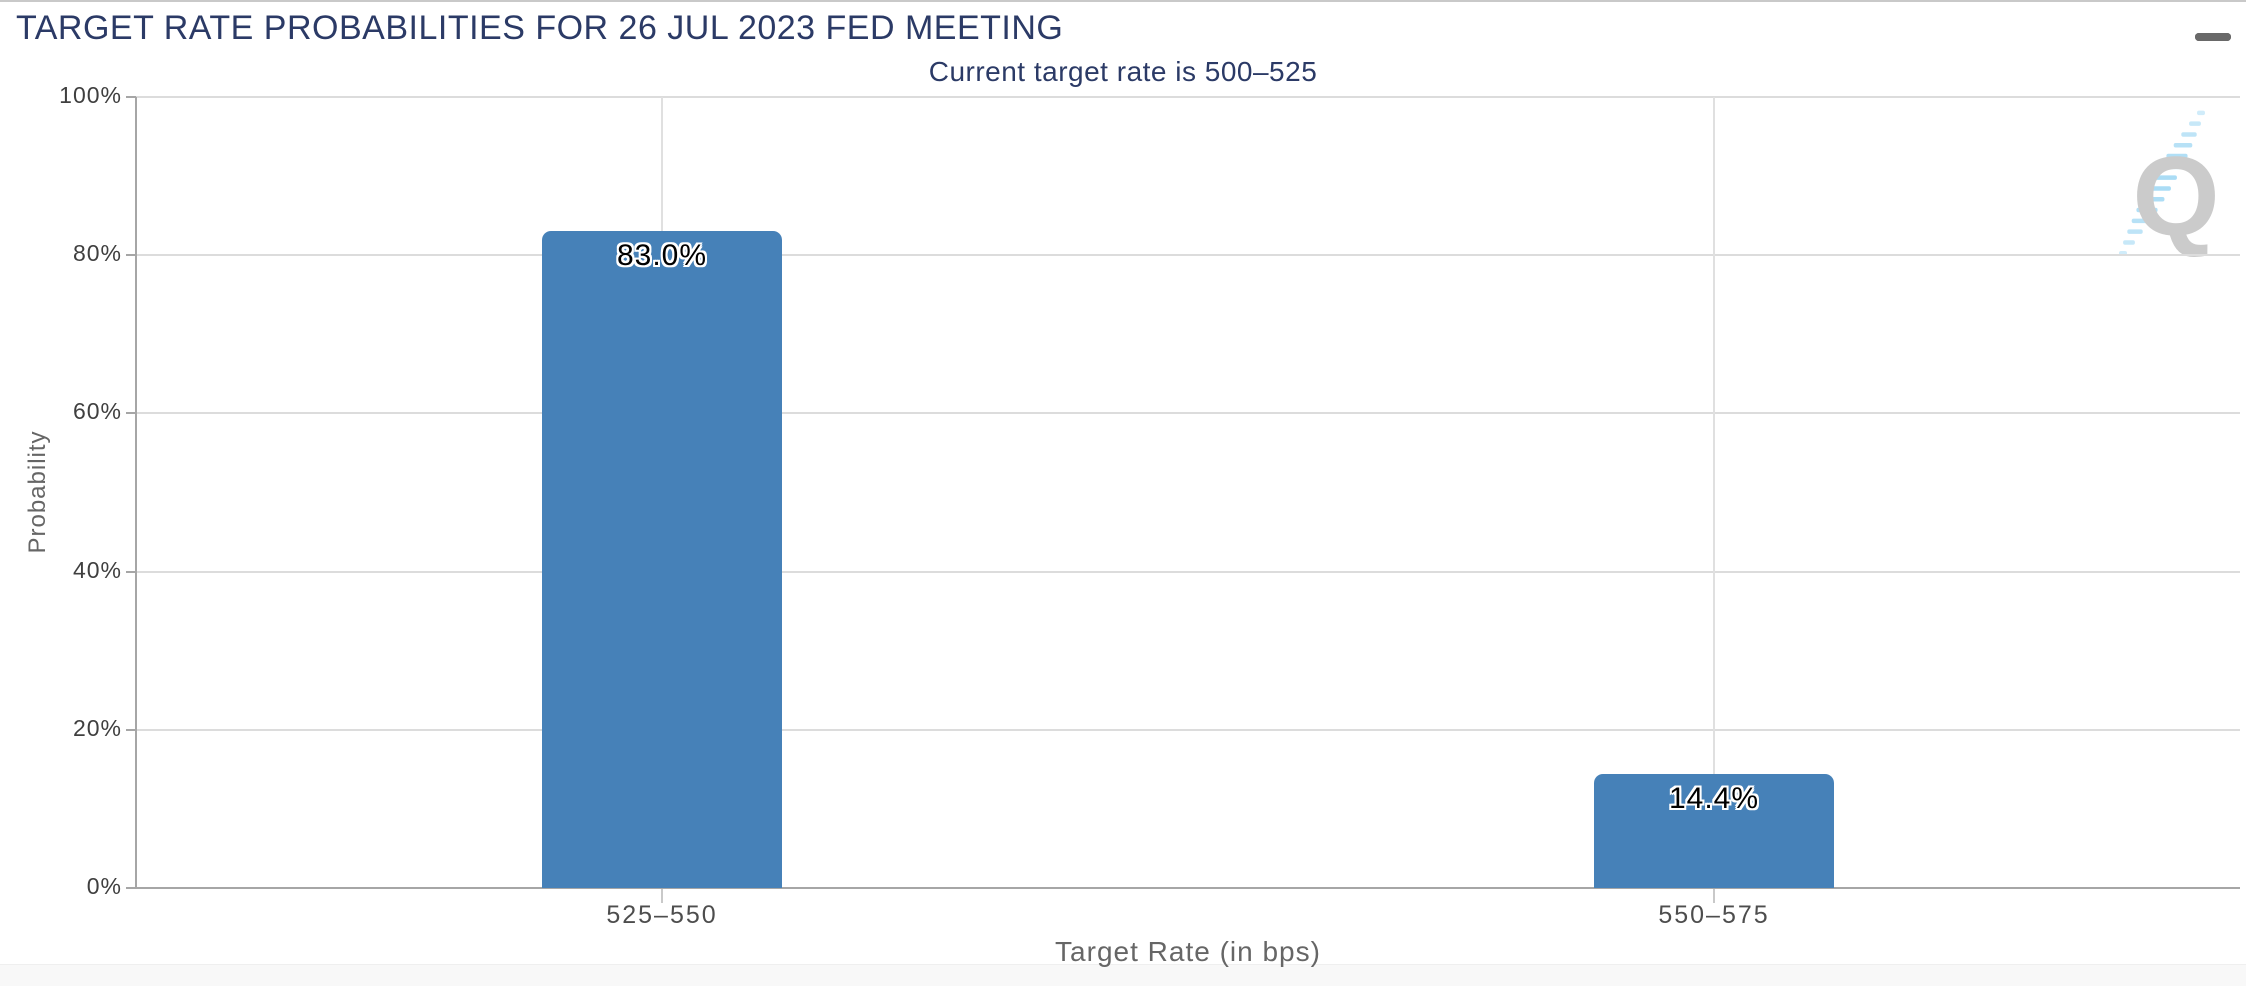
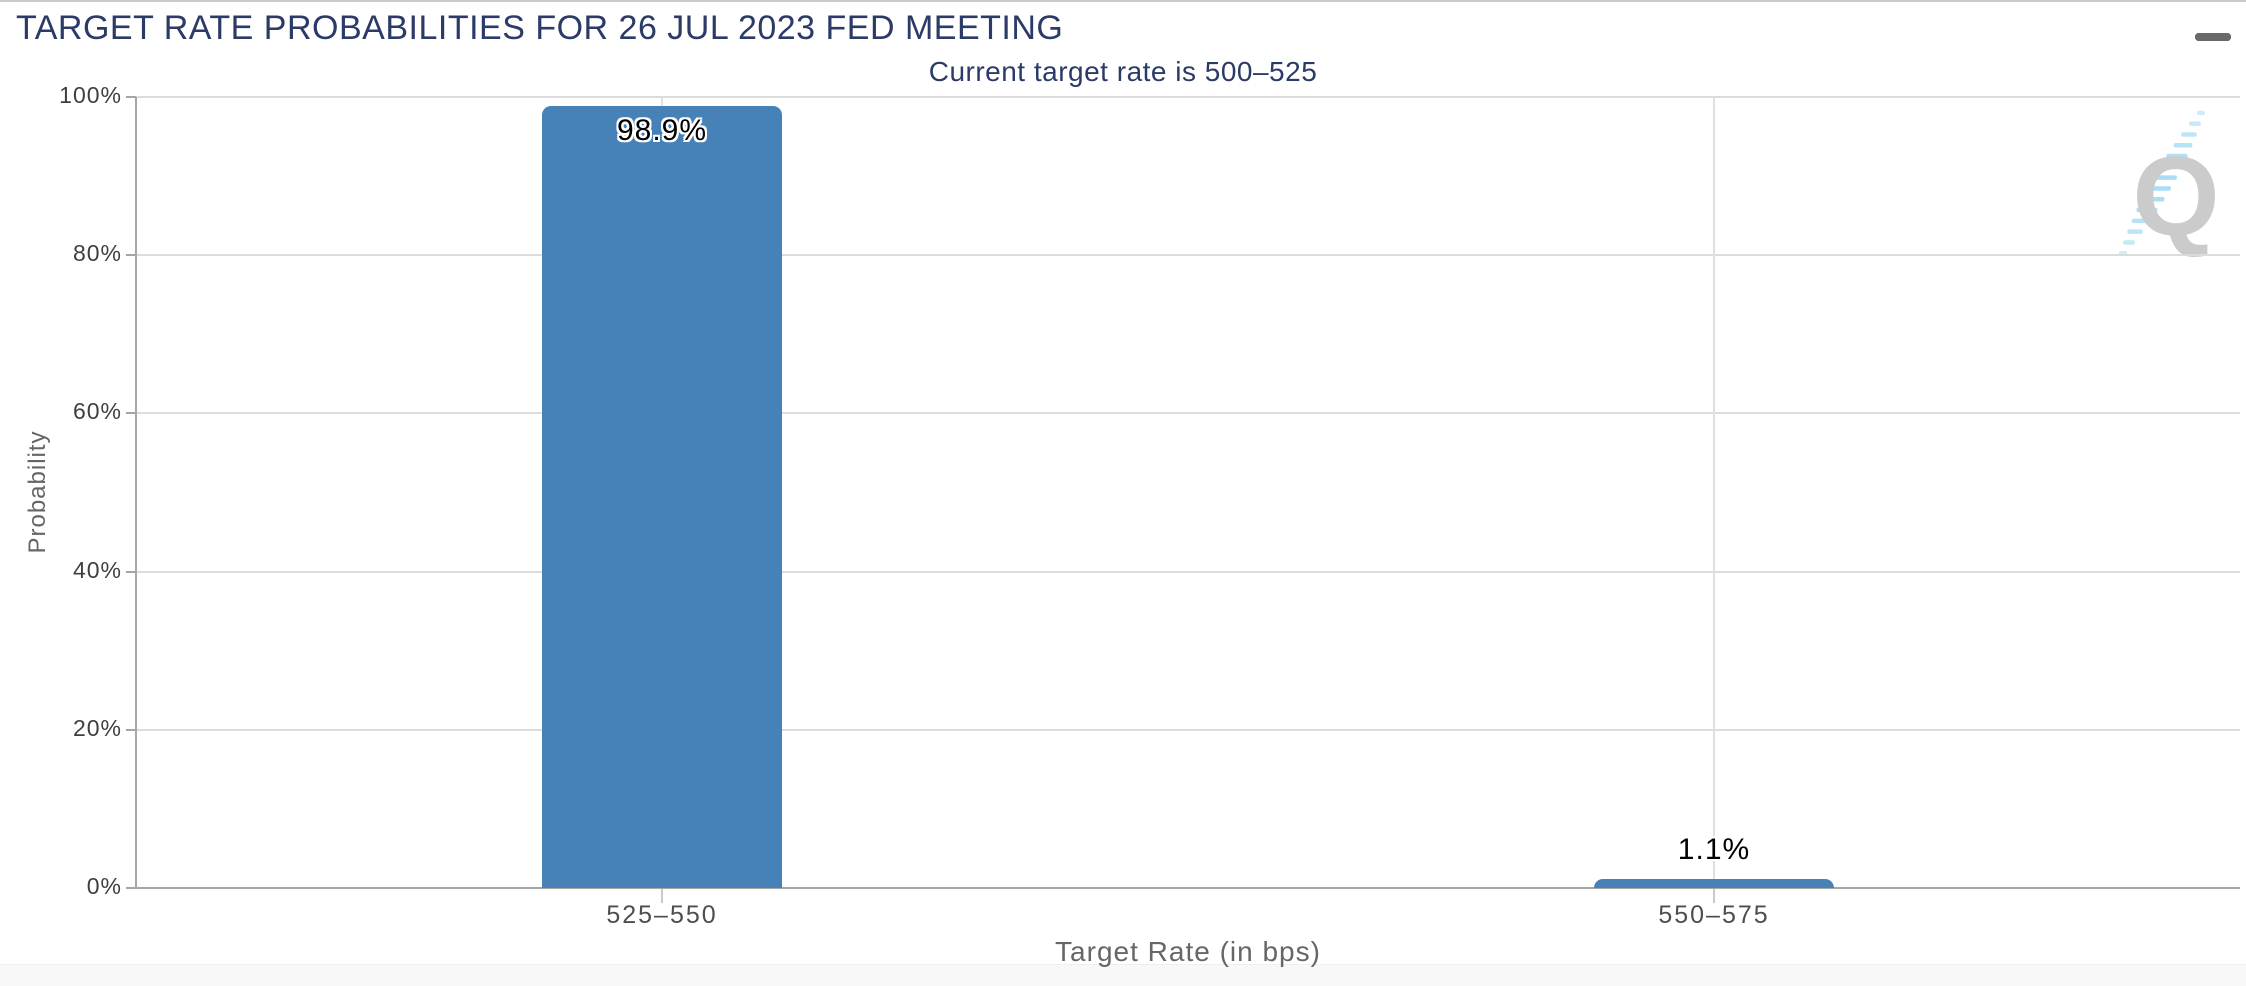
525–550: 83.0% -> 98.9%
550–575: 14.4% -> 1.1%
